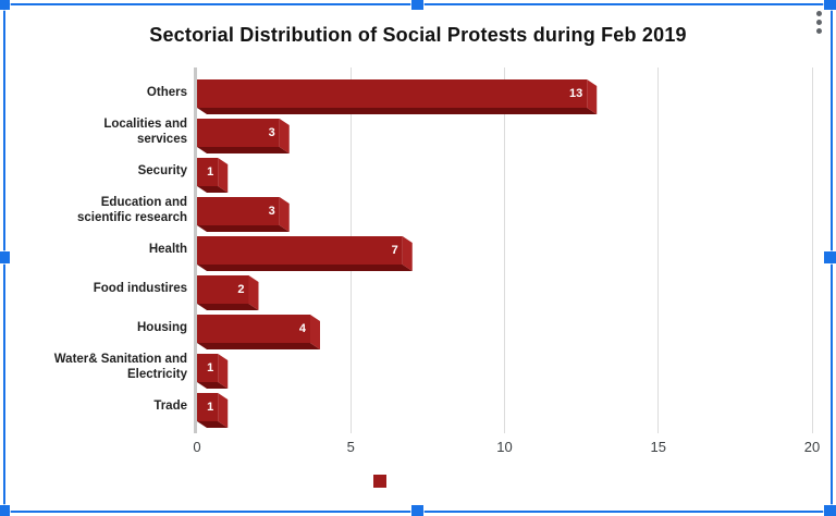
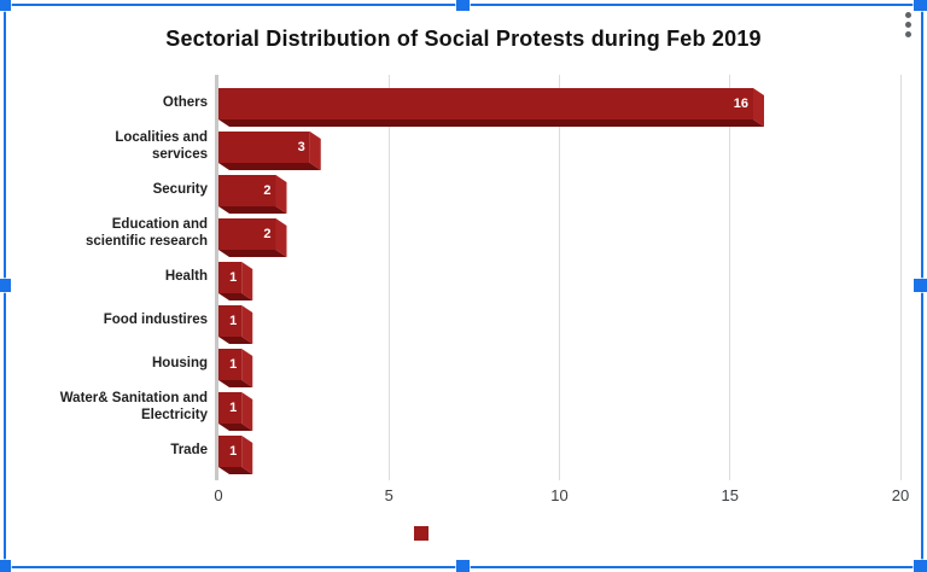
Others: 13 -> 16
Security: 1 -> 2
Education and scientific research: 3 -> 2
Health: 7 -> 1
Food industires: 2 -> 1
Housing: 4 -> 1
